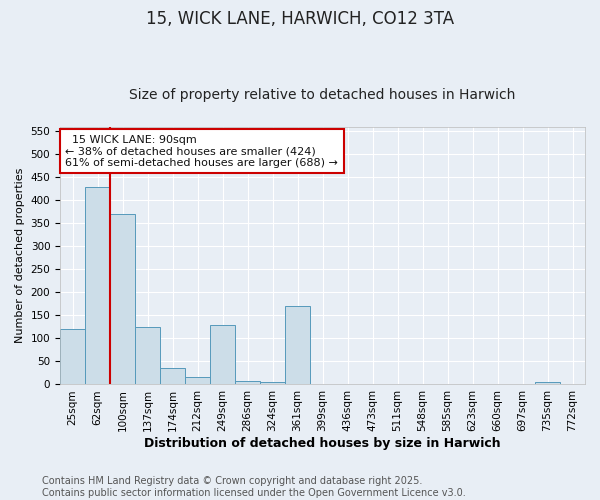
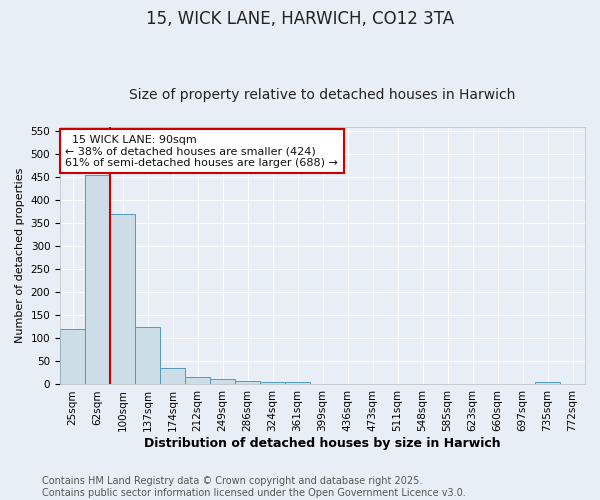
62sqm: 430 -> 455
249sqm: 130 -> 12
361sqm: 170 -> 5
